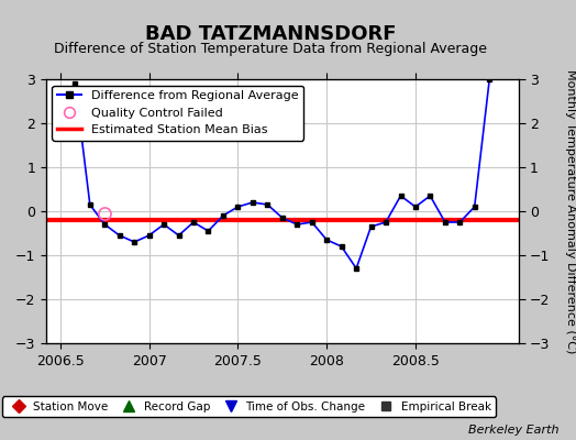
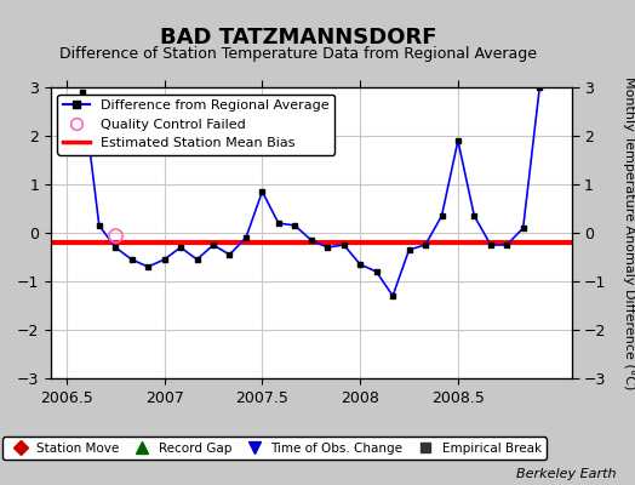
2007.5: 0.10 -> 0.85
2008.5: 0.10 -> 1.90
